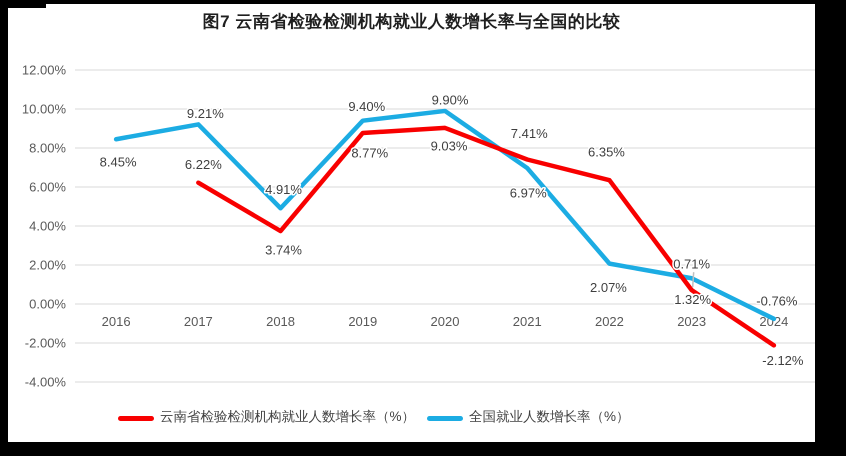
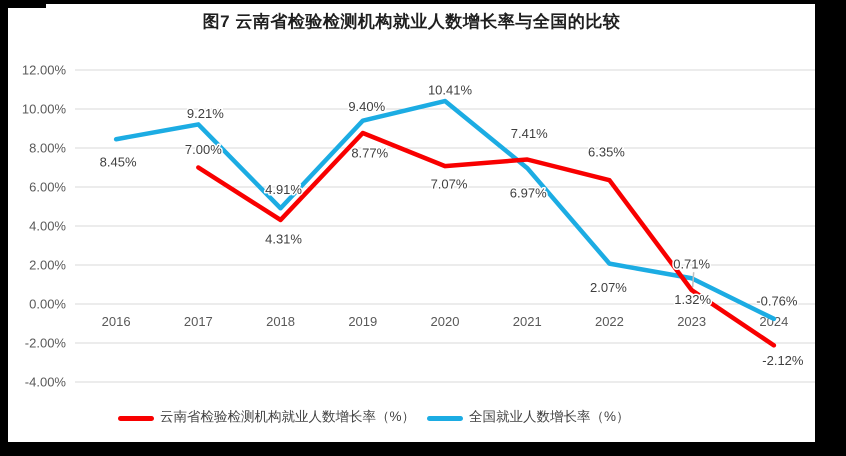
云南省检验检测机构就业人数增长率（%）/2017: 6.22% -> 7.00%
云南省检验检测机构就业人数增长率（%）/2018: 3.74% -> 4.31%
全国就业人数增长率（%）/2020: 9.90% -> 10.41%
云南省检验检测机构就业人数增长率（%）/2020: 9.03% -> 7.07%
